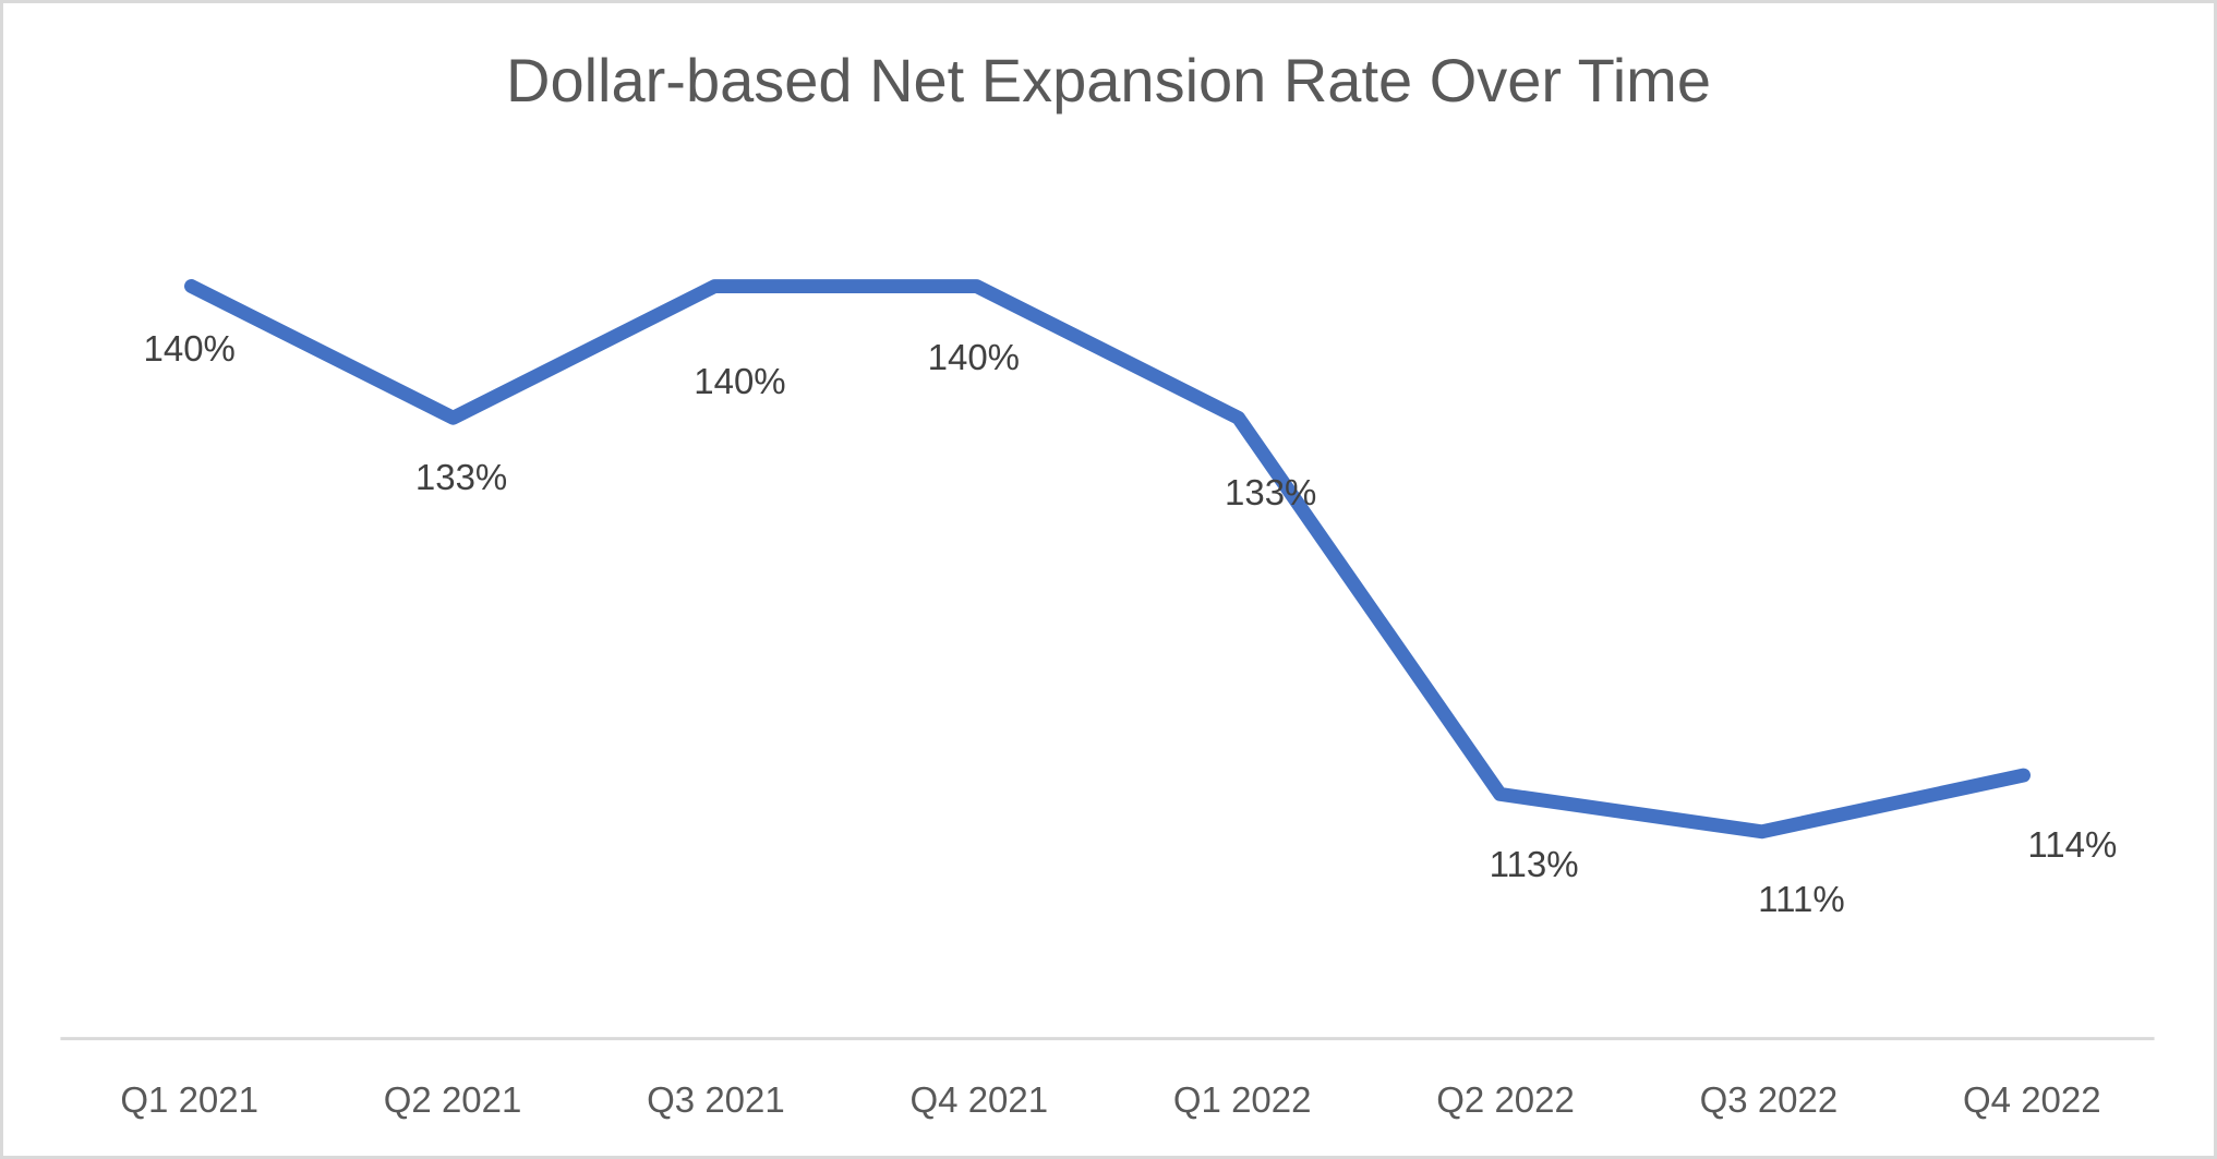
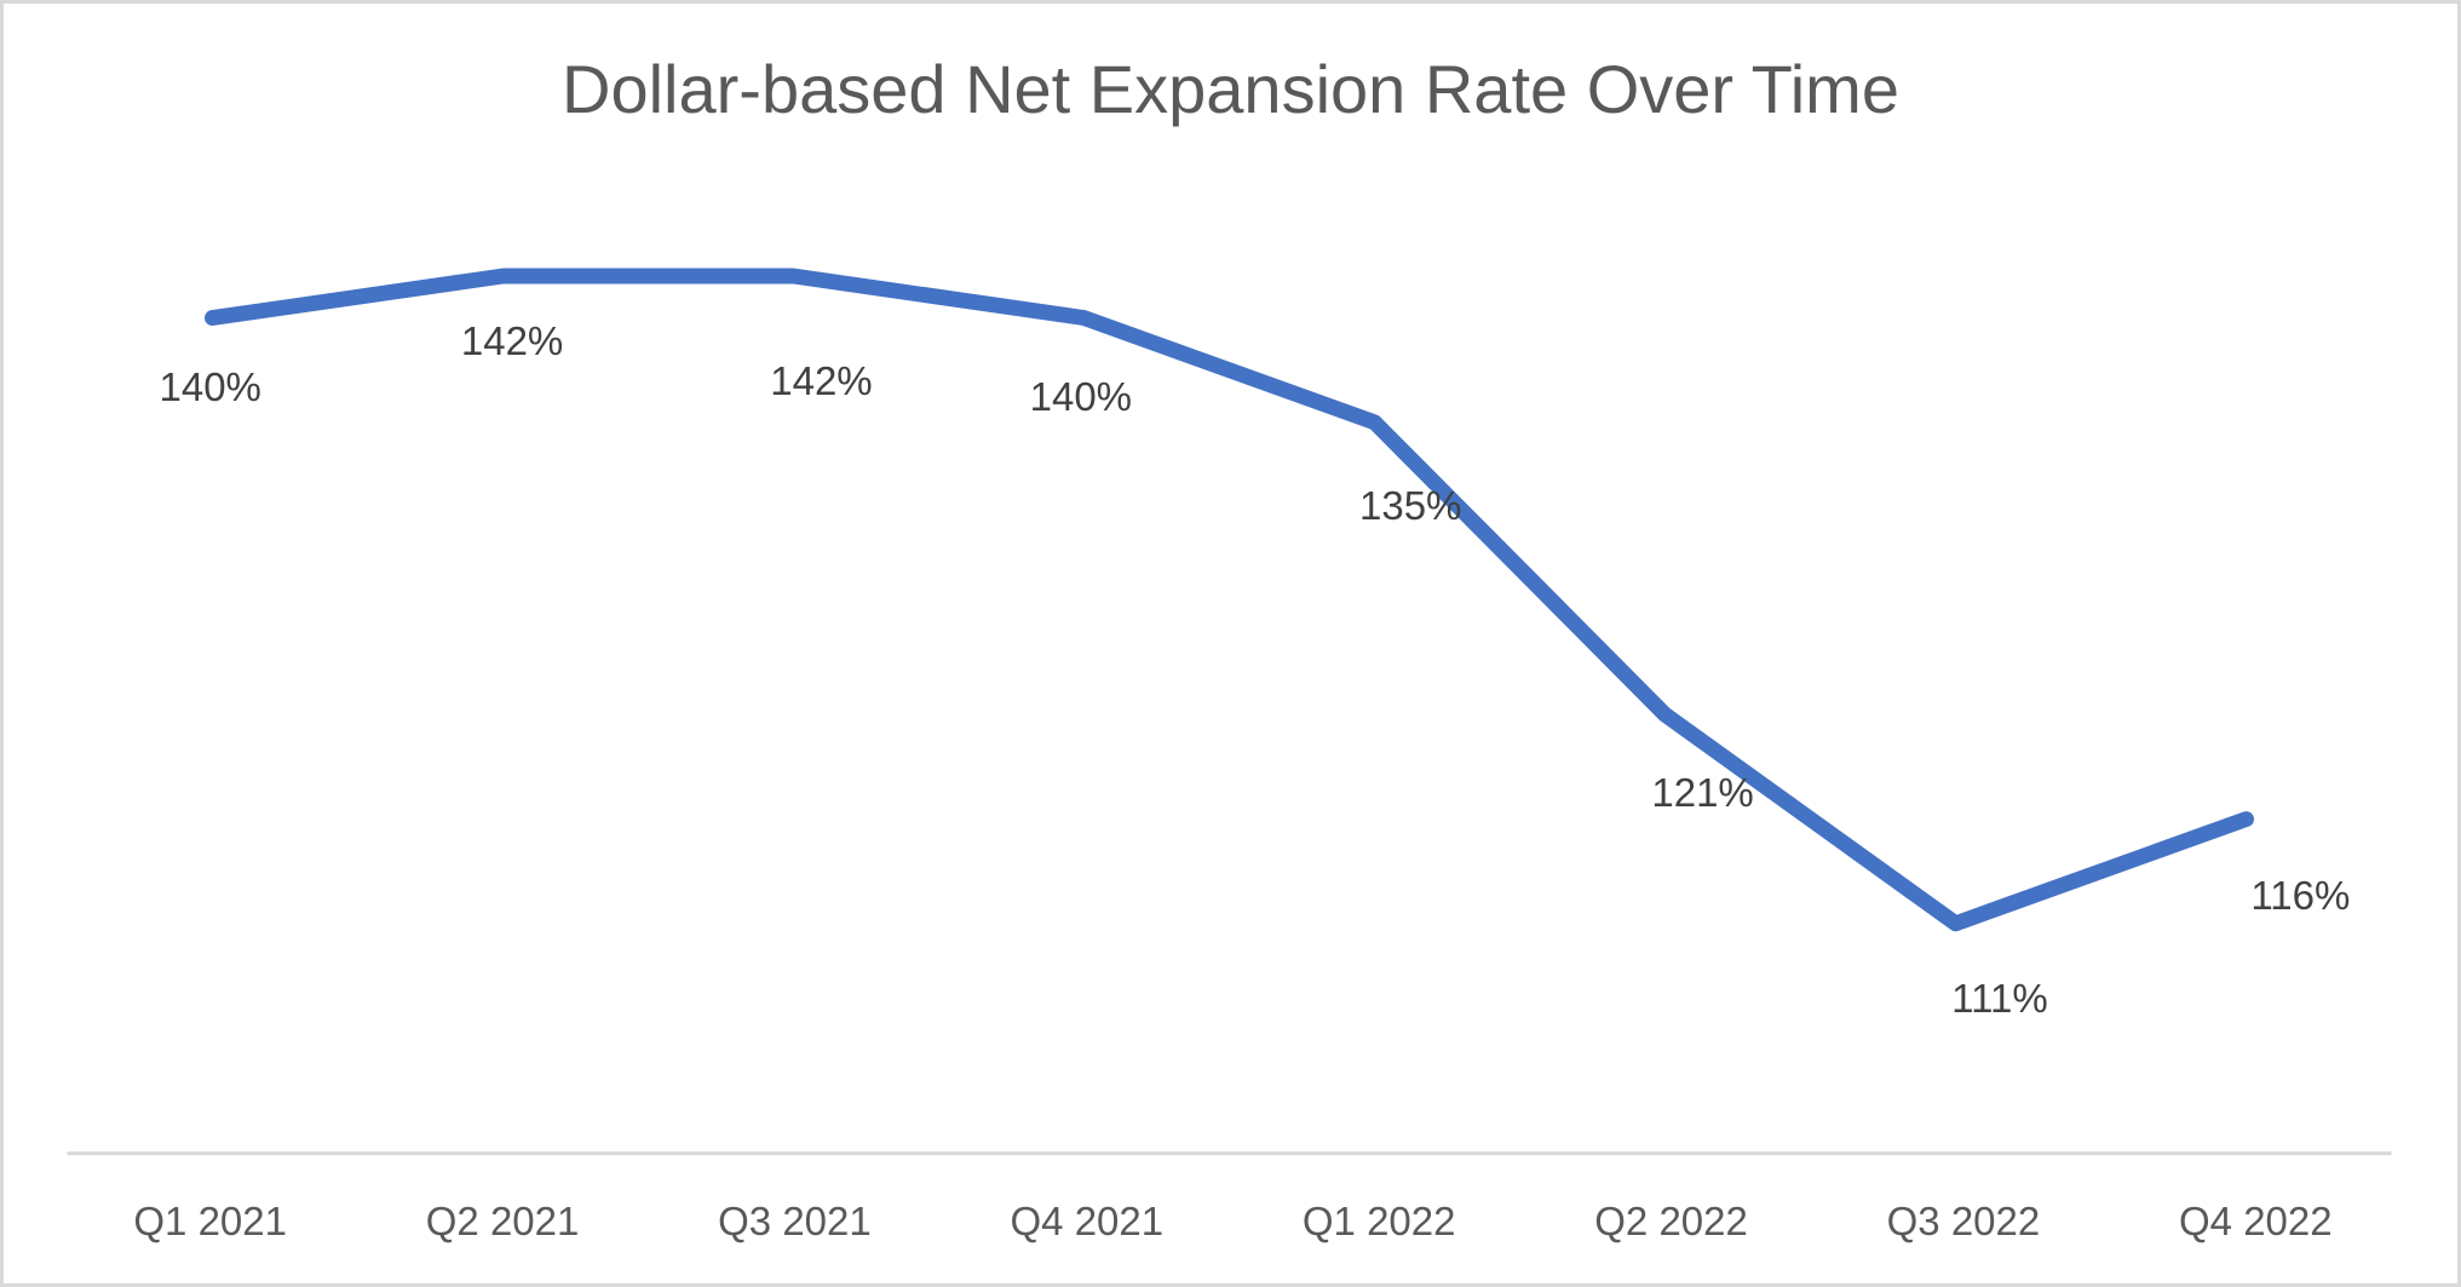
Q2 2021: 133% -> 142%
Q3 2021: 140% -> 142%
Q1 2022: 133% -> 135%
Q2 2022: 113% -> 121%
Q4 2022: 114% -> 116%
